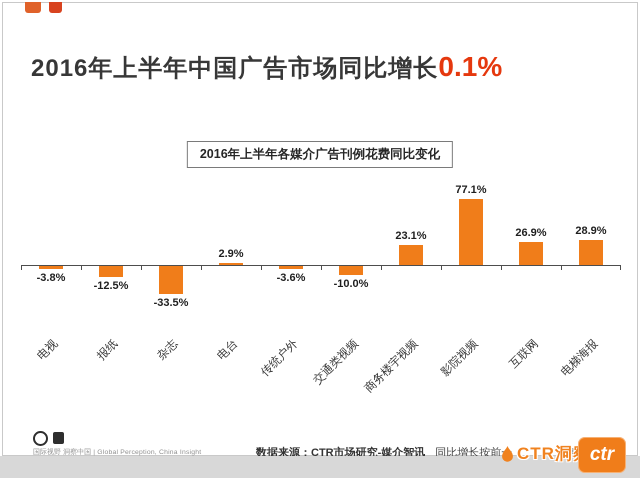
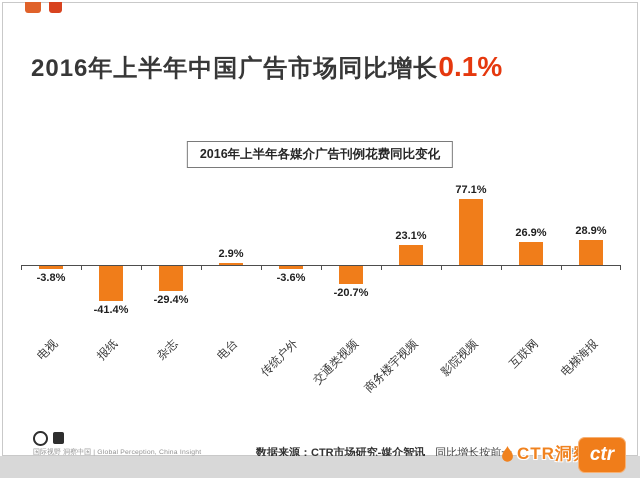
报纸: -12.5% -> -41.4%
杂志: -33.5% -> -29.4%
交通类视频: -10.0% -> -20.7%
